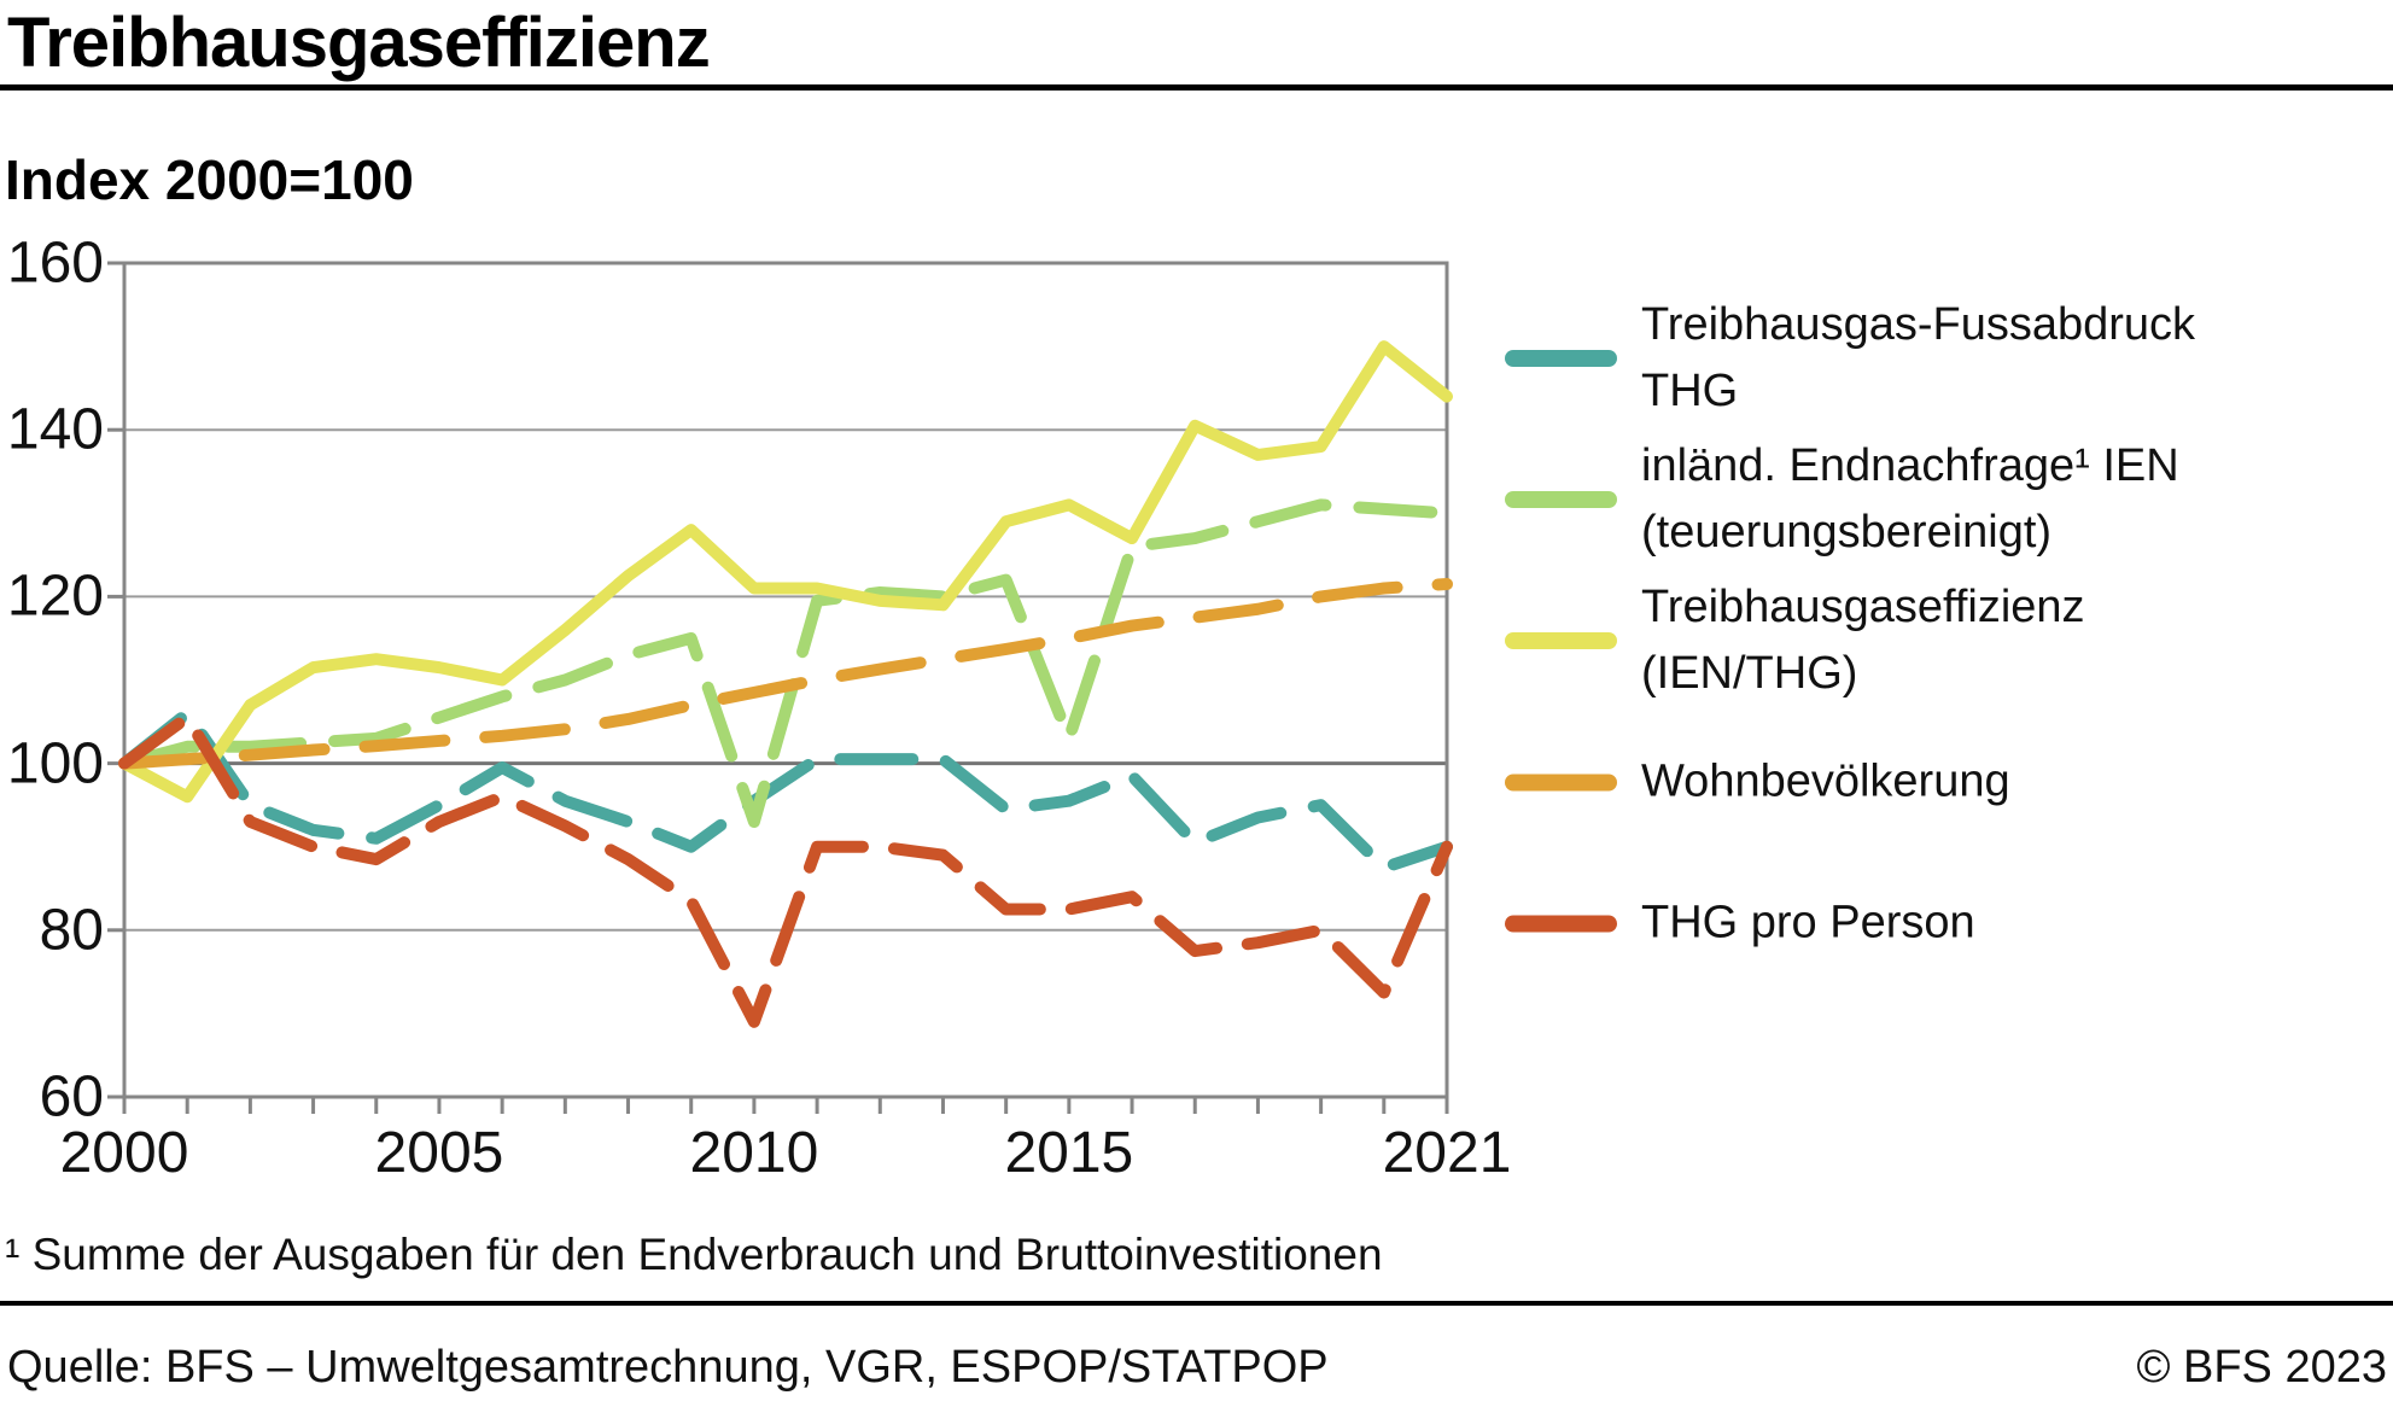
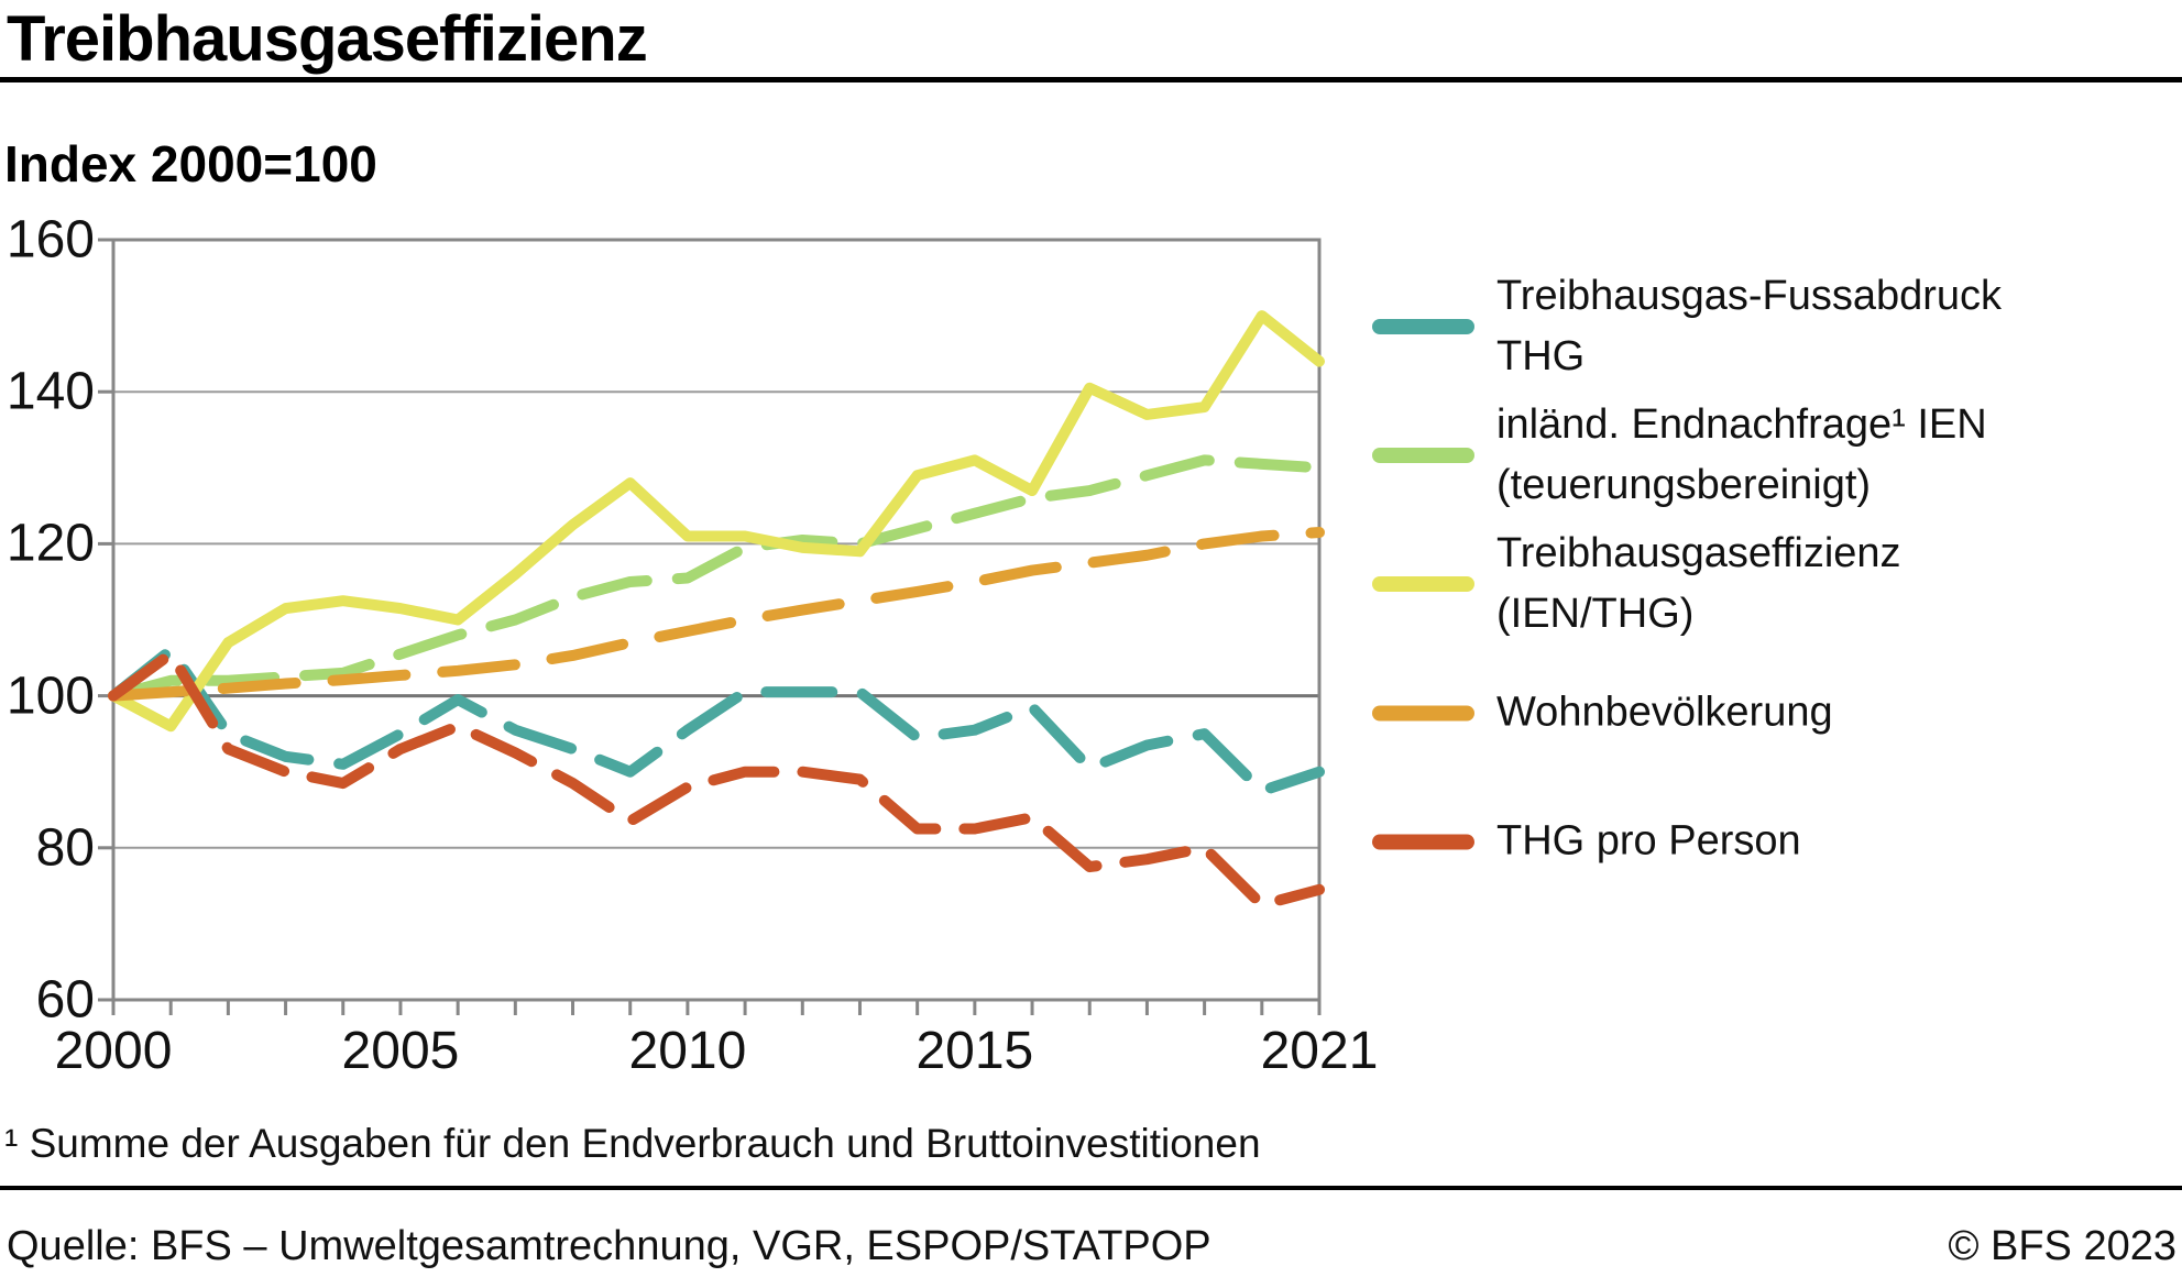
inländ. Endnachfrage¹ IEN (teuerungsbereinigt)/2010: 93 -> 116
THG pro Person/2010: 69 -> 88
inländ. Endnachfrage¹ IEN (teuerungsbereinigt)/2015: 103 -> 124
THG pro Person/2021: 90 -> 74
